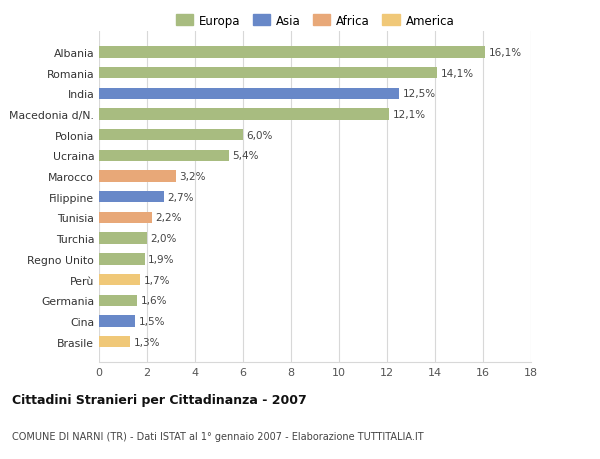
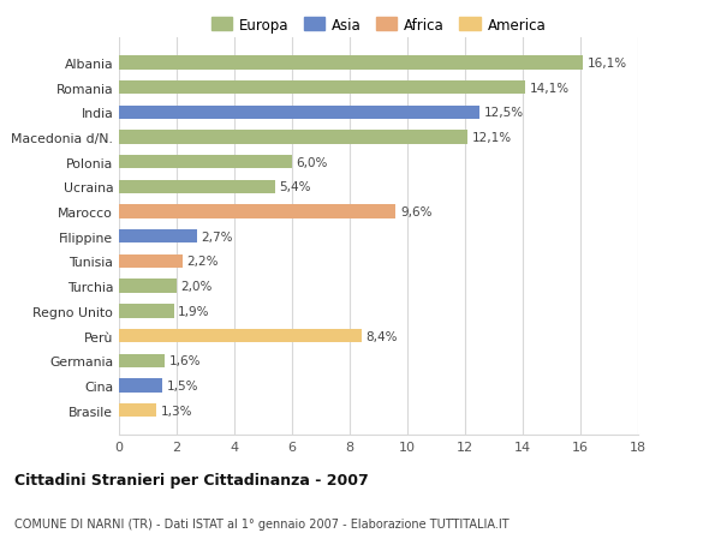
Marocco: 3,2% -> 9,6%
Perù: 1,7% -> 8,4%
